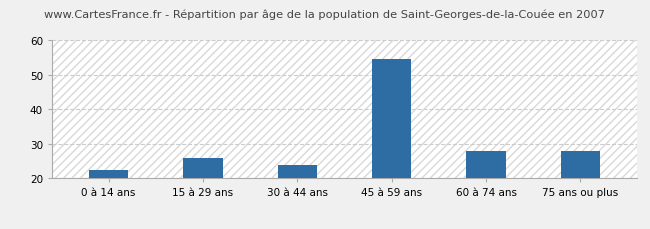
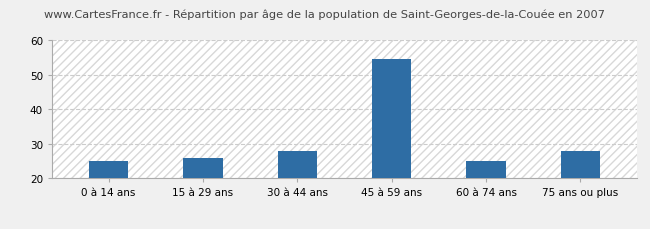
0 à 14 ans: 22.5 -> 25.0
30 à 44 ans: 24.0 -> 28.0
60 à 74 ans: 28.0 -> 25.0
